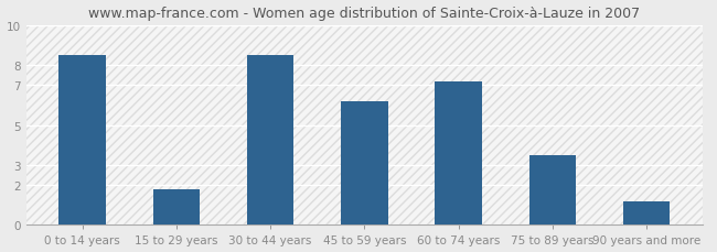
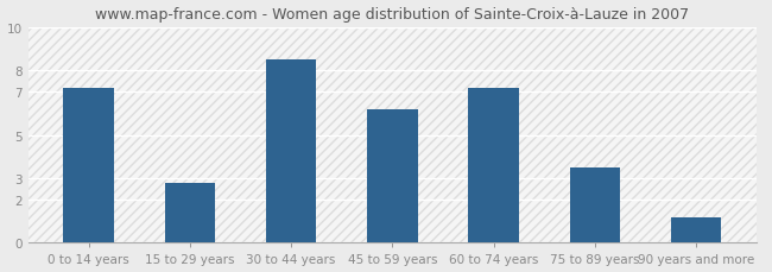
0 to 14 years: 8.5 -> 7.2
15 to 29 years: 1.8 -> 2.8
